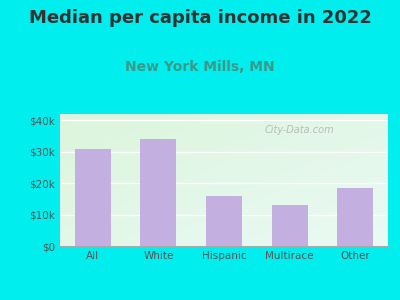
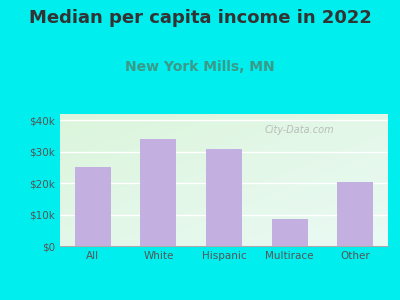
All: $31.0k -> $25.0k
Hispanic: $16.0k -> $31.0k
Multirace: $13.0k -> $8.5k
Other: $18.5k -> $20.5k
